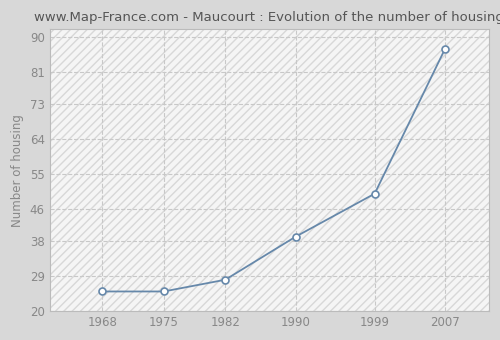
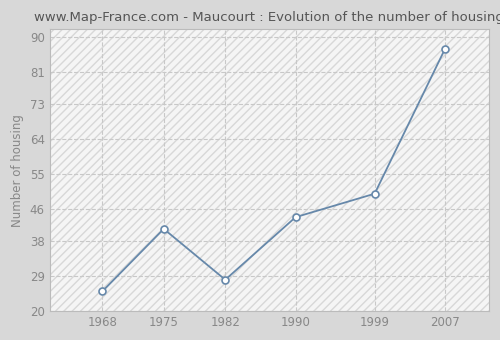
1975: 25 -> 41
1990: 39 -> 44
